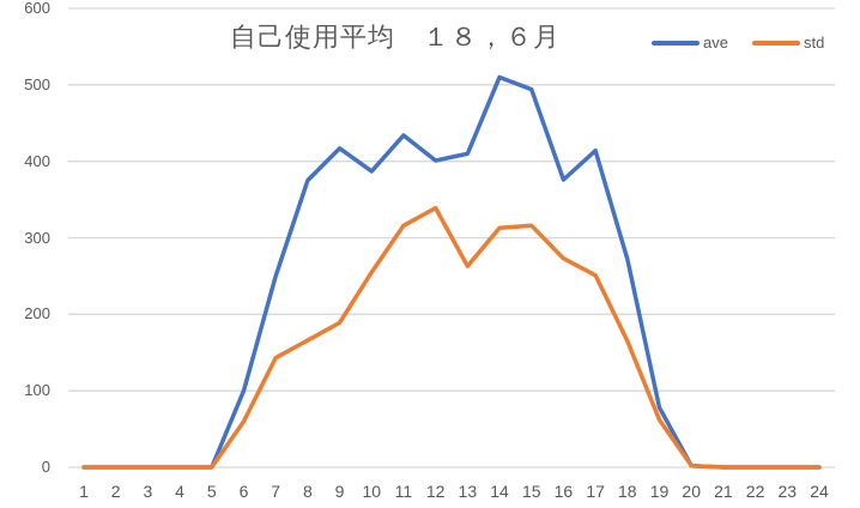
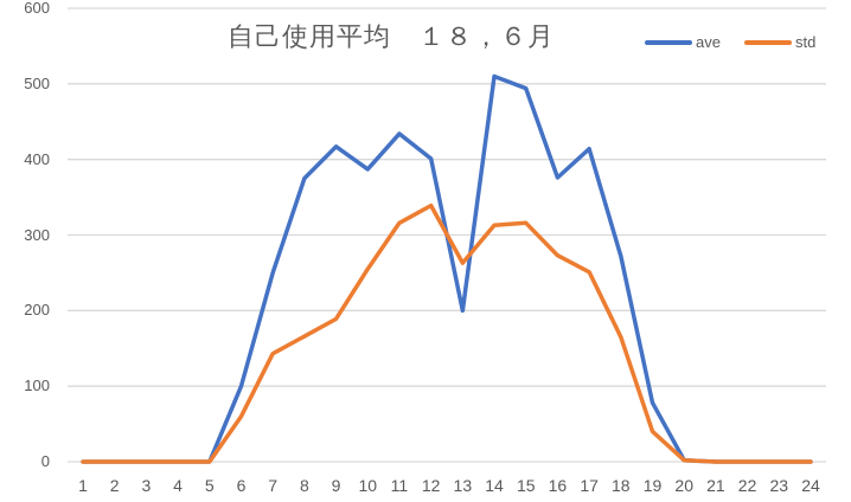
ave/13: 410 -> 200
std/19: 60 -> 40
